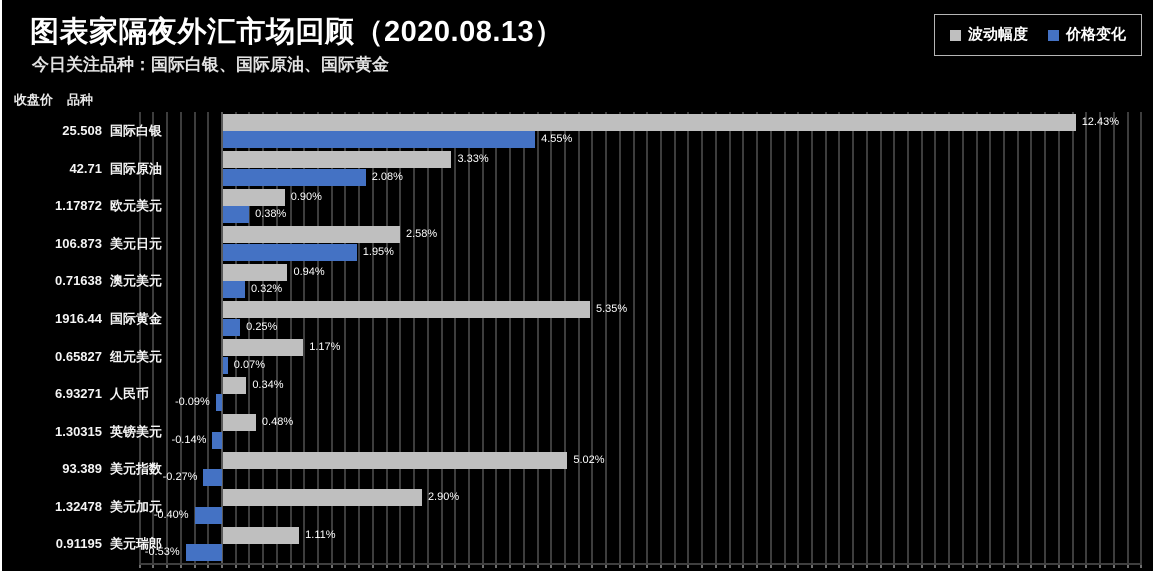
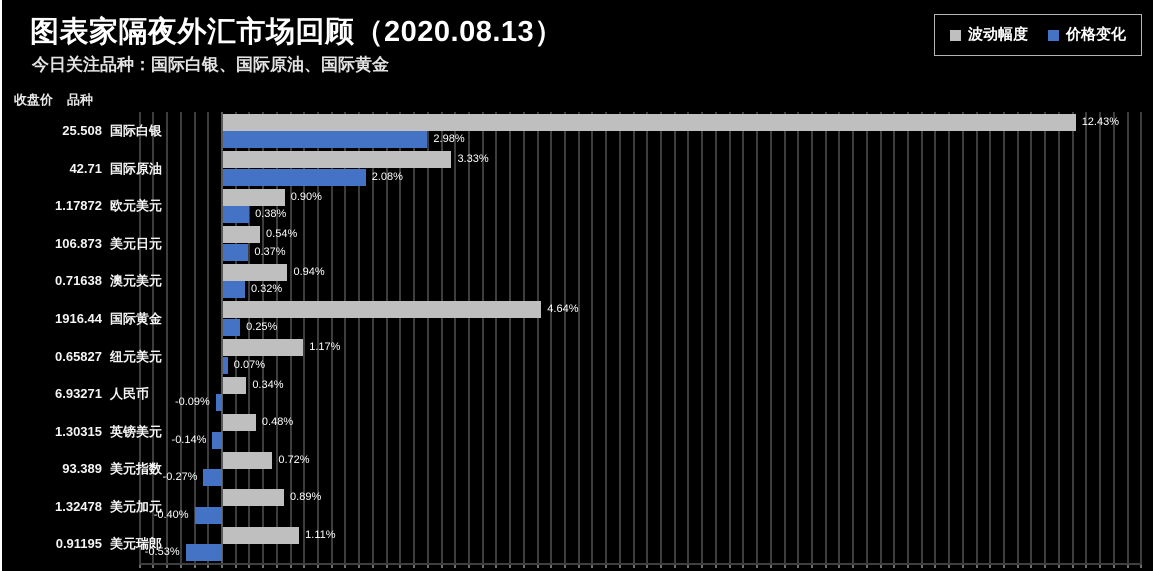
价格变化/国际白银: 4.55% -> 2.98%
波动幅度/美元日元: 2.58% -> 0.54%
价格变化/美元日元: 1.95% -> 0.37%
波动幅度/国际黄金: 5.35% -> 4.64%
波动幅度/美元指数: 5.02% -> 0.72%
波动幅度/美元加元: 2.90% -> 0.89%
